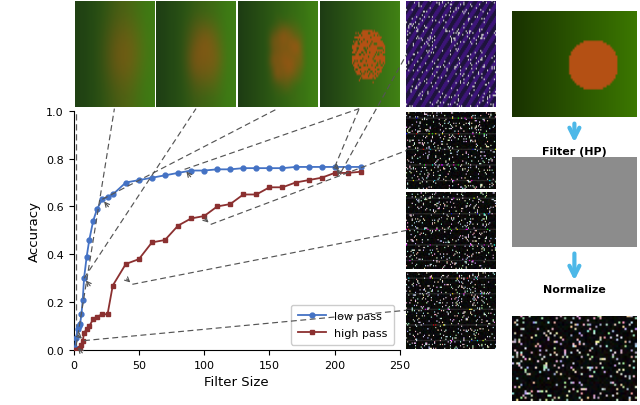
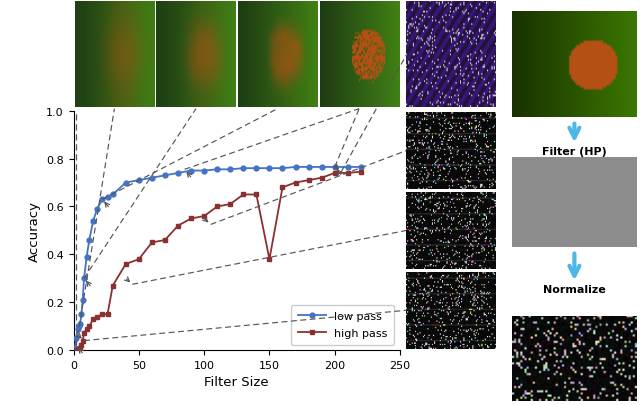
high pass/150: 0.680 -> 0.380
